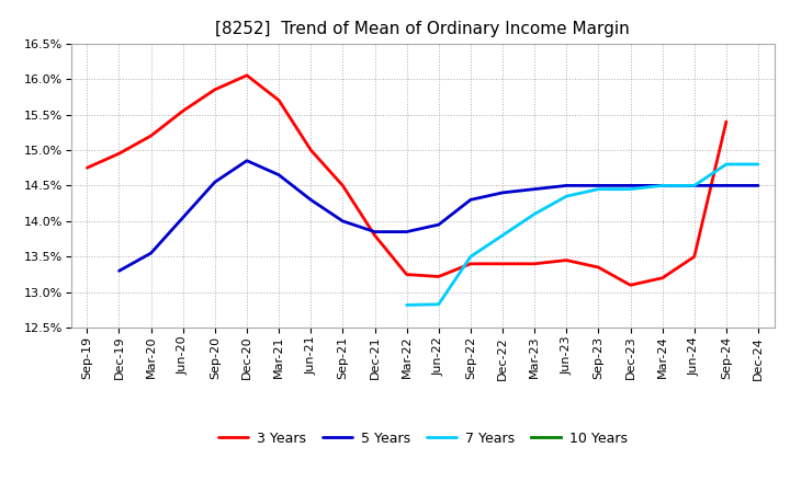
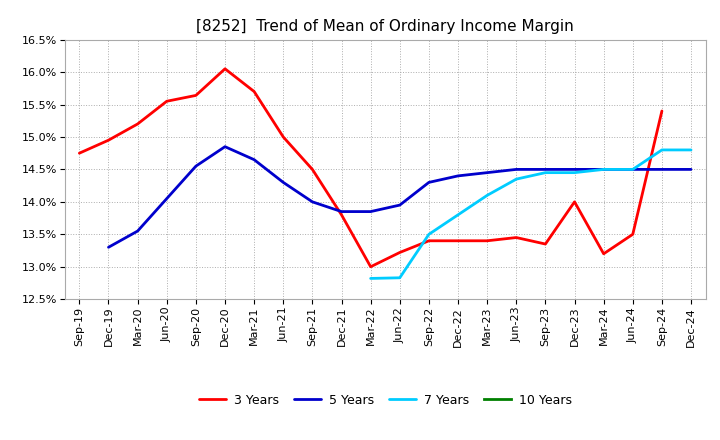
3 Years/Sep-20: 15.85% -> 15.64%
3 Years/Mar-22: 13.25% -> 13.00%
3 Years/Dec-23: 13.10% -> 14.00%
